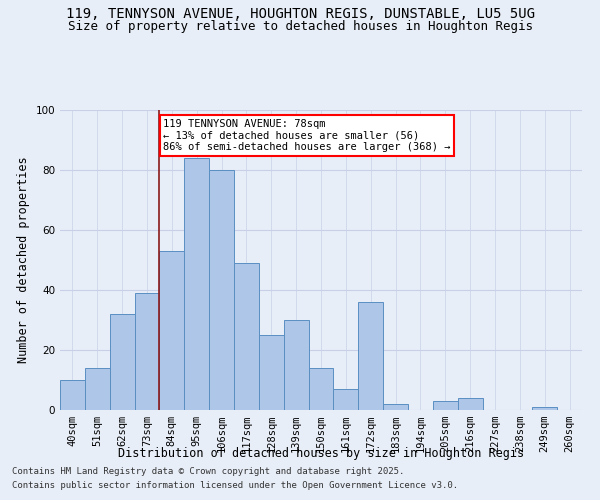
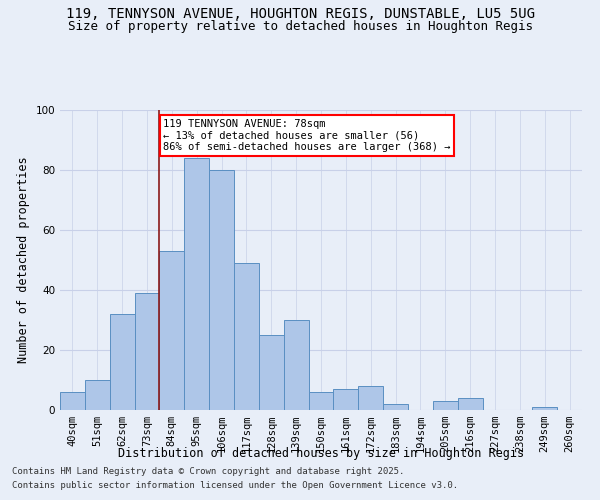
40sqm: 10 -> 6
51sqm: 14 -> 10
150sqm: 14 -> 6
172sqm: 36 -> 8
